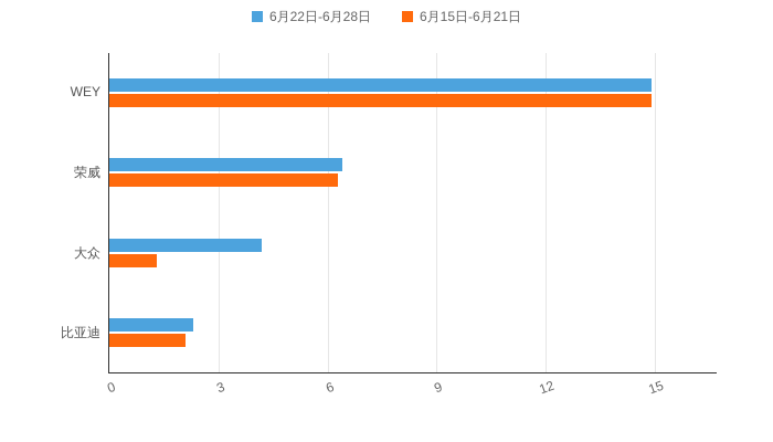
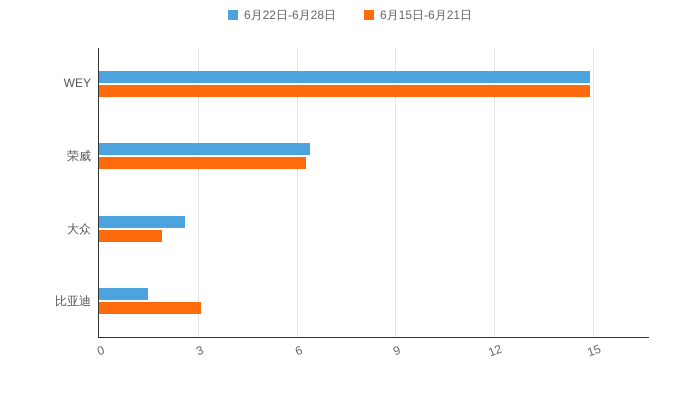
6月22日-6月28日/大众: 4.2 -> 2.6
6月15日-6月21日/大众: 1.3 -> 1.9
6月22日-6月28日/比亚迪: 2.3 -> 1.5
6月15日-6月21日/比亚迪: 2.1 -> 3.1
